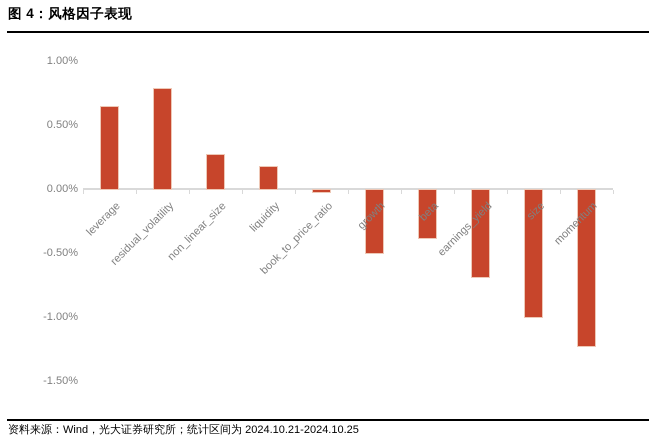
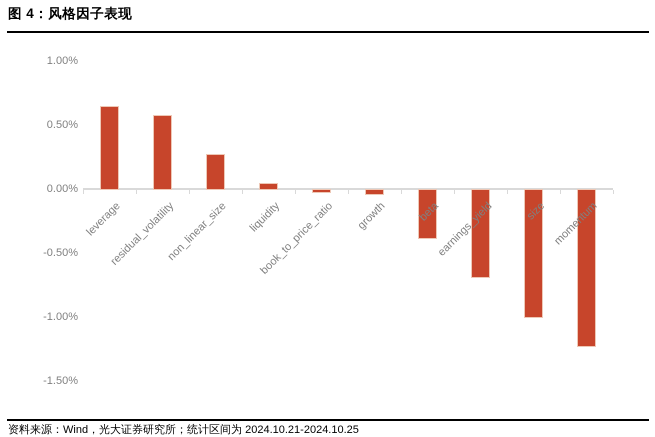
residual_volatility: 0.79% -> 0.58%
liquidity: 0.18% -> 0.05%
growth: -0.50% -> -0.04%
